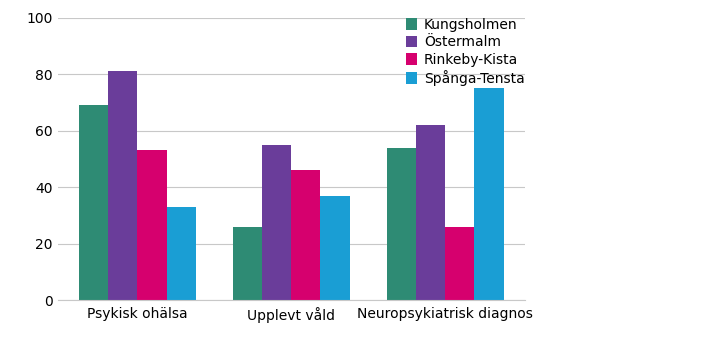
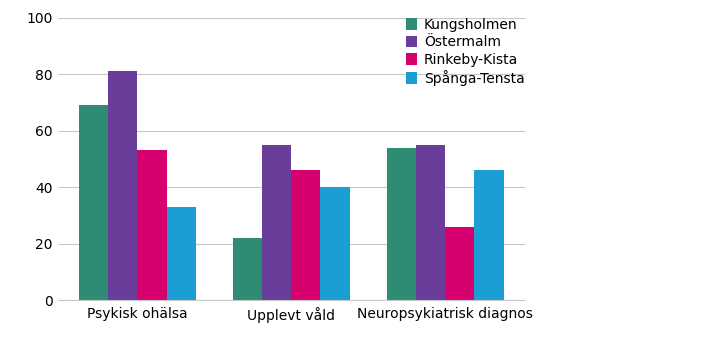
Kungsholmen/Upplevt våld: 26 -> 22
Spånga-Tensta/Upplevt våld: 37 -> 40
Östermalm/Neuropsykiatrisk diagnos: 62 -> 55
Spånga-Tensta/Neuropsykiatrisk diagnos: 75 -> 46
